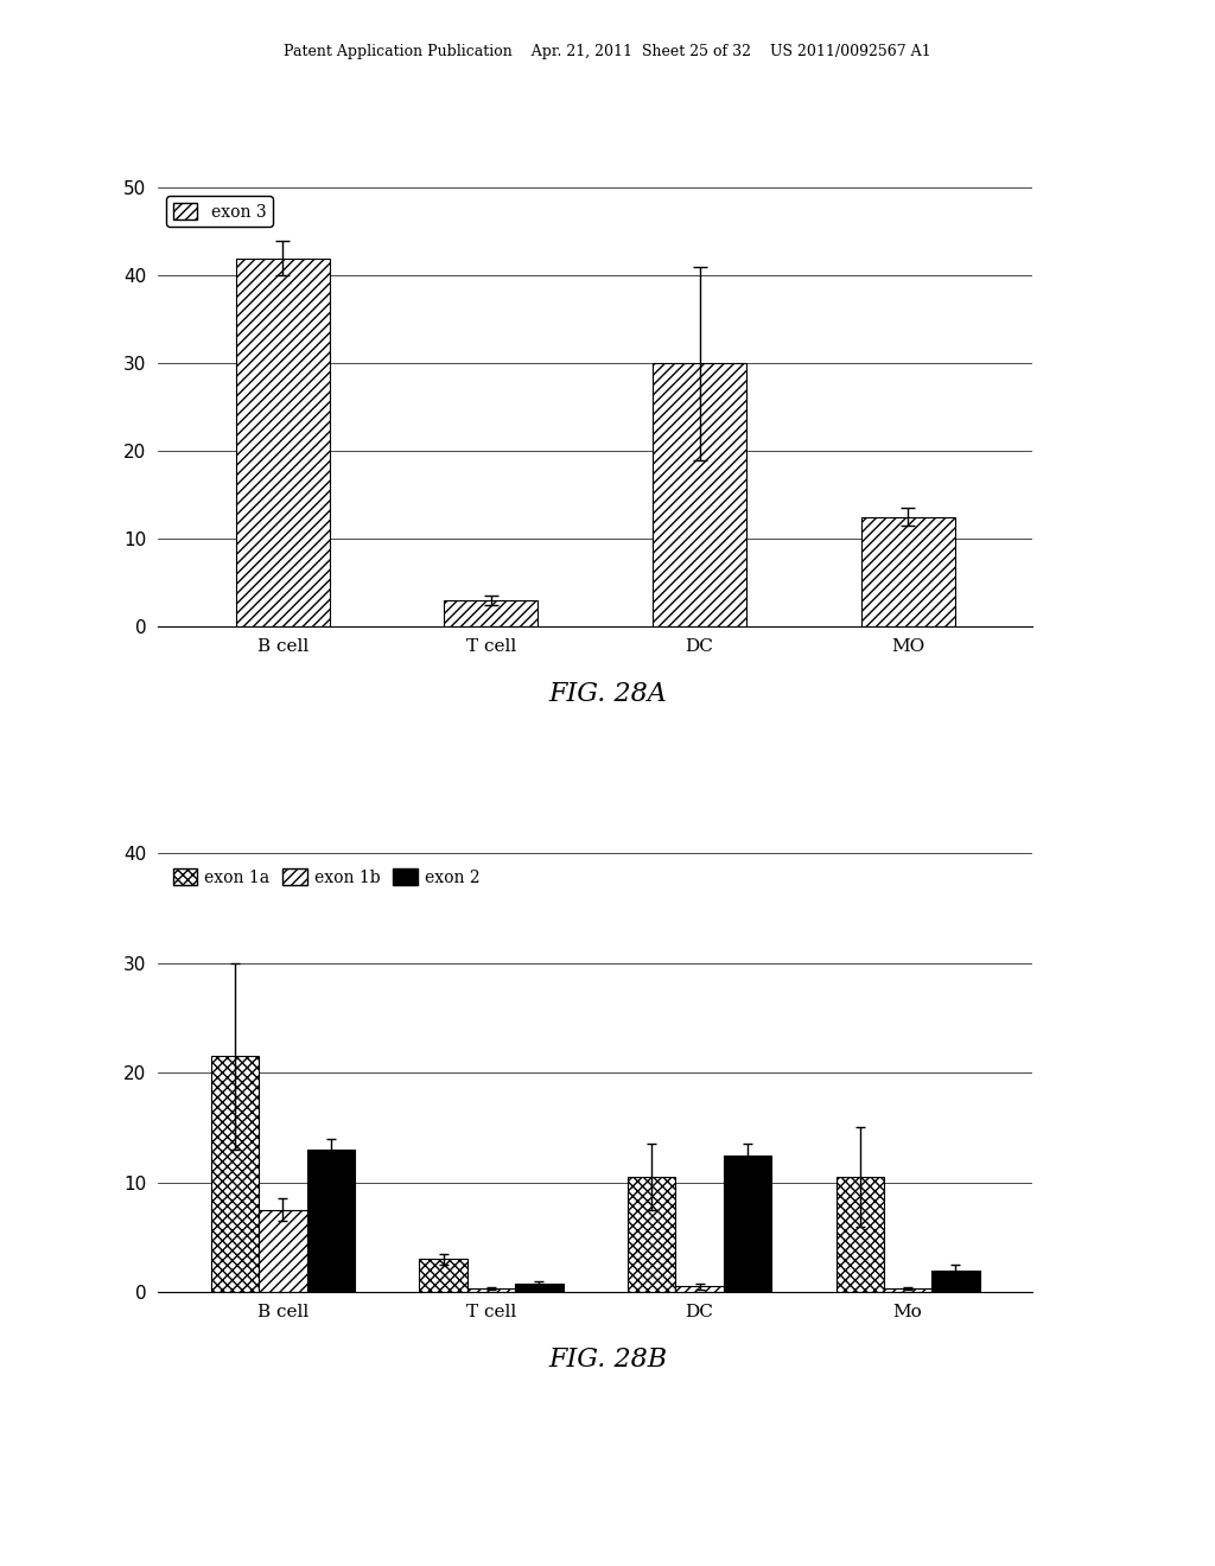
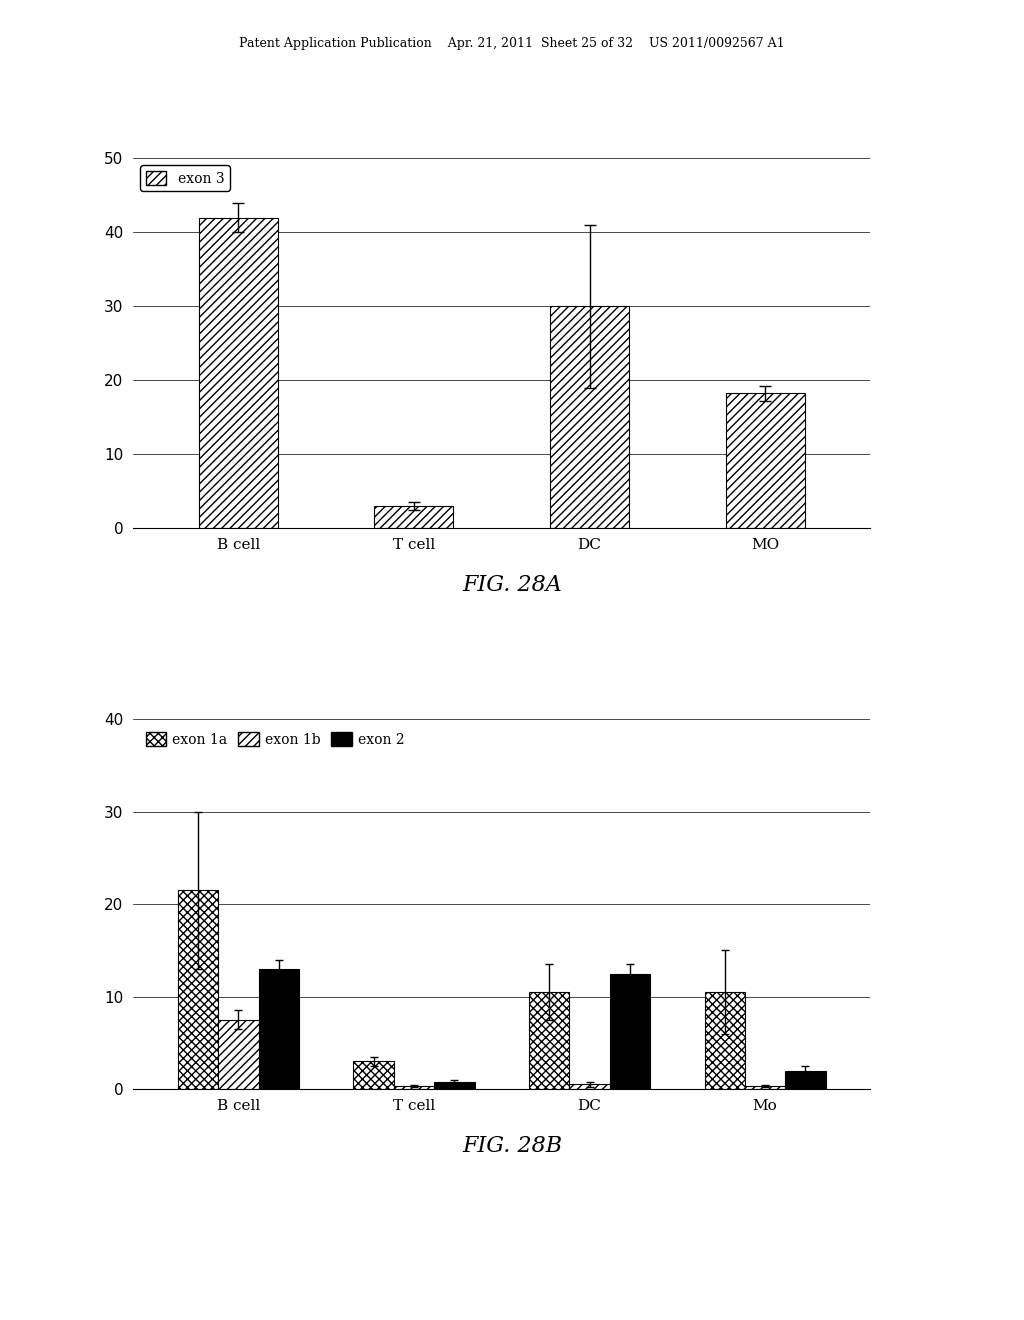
MO: 12.5 -> 18.2
